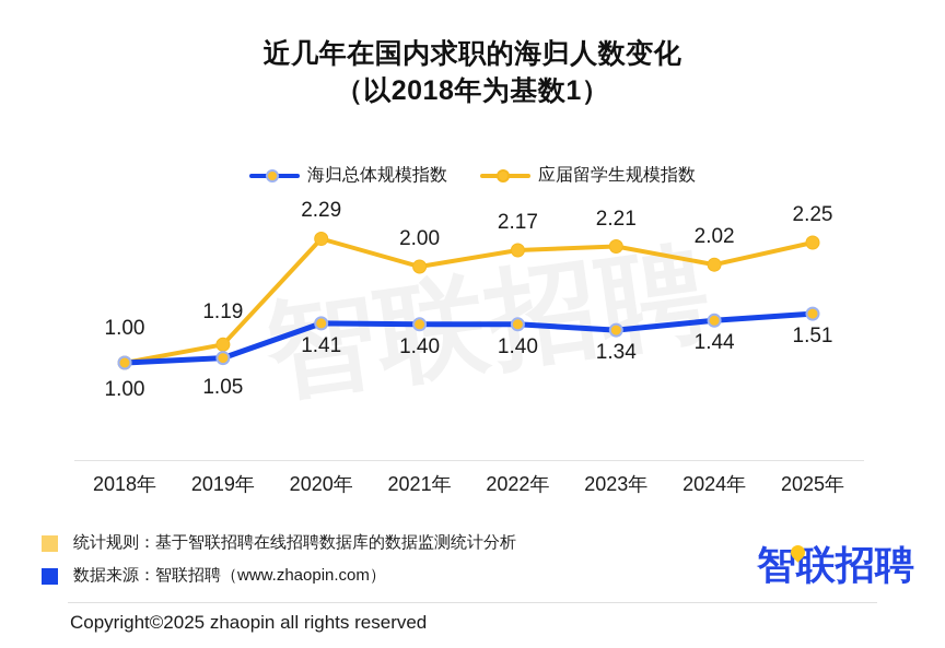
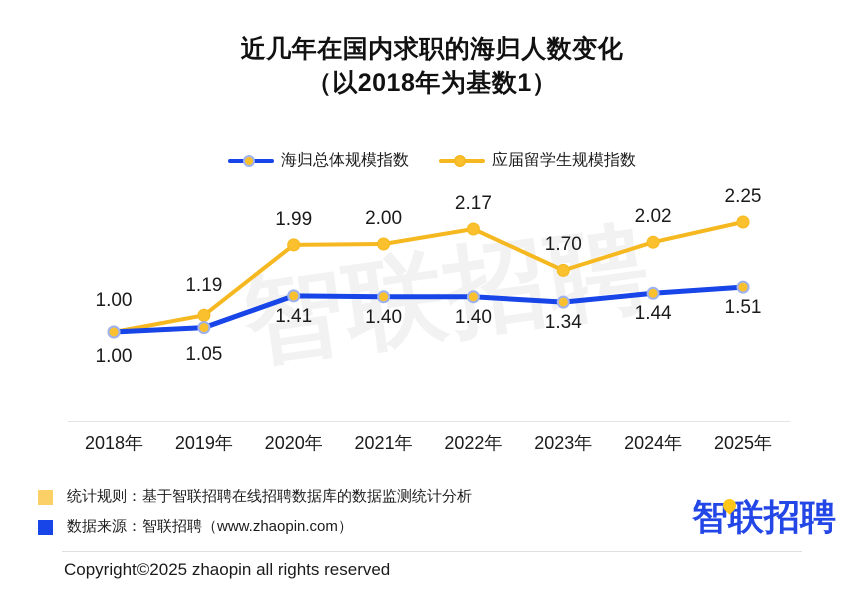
应届留学生规模指数/2020年: 2.29 -> 1.99
应届留学生规模指数/2023年: 2.21 -> 1.70
